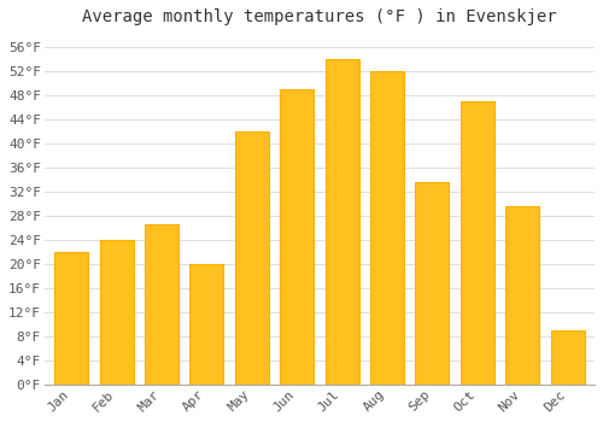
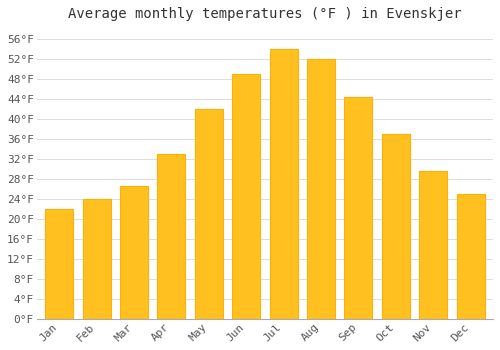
Apr: 20.0°F -> 33.0°F
Sep: 33.5°F -> 44.5°F
Oct: 47.0°F -> 37.0°F
Dec: 9.0°F -> 25.0°F
